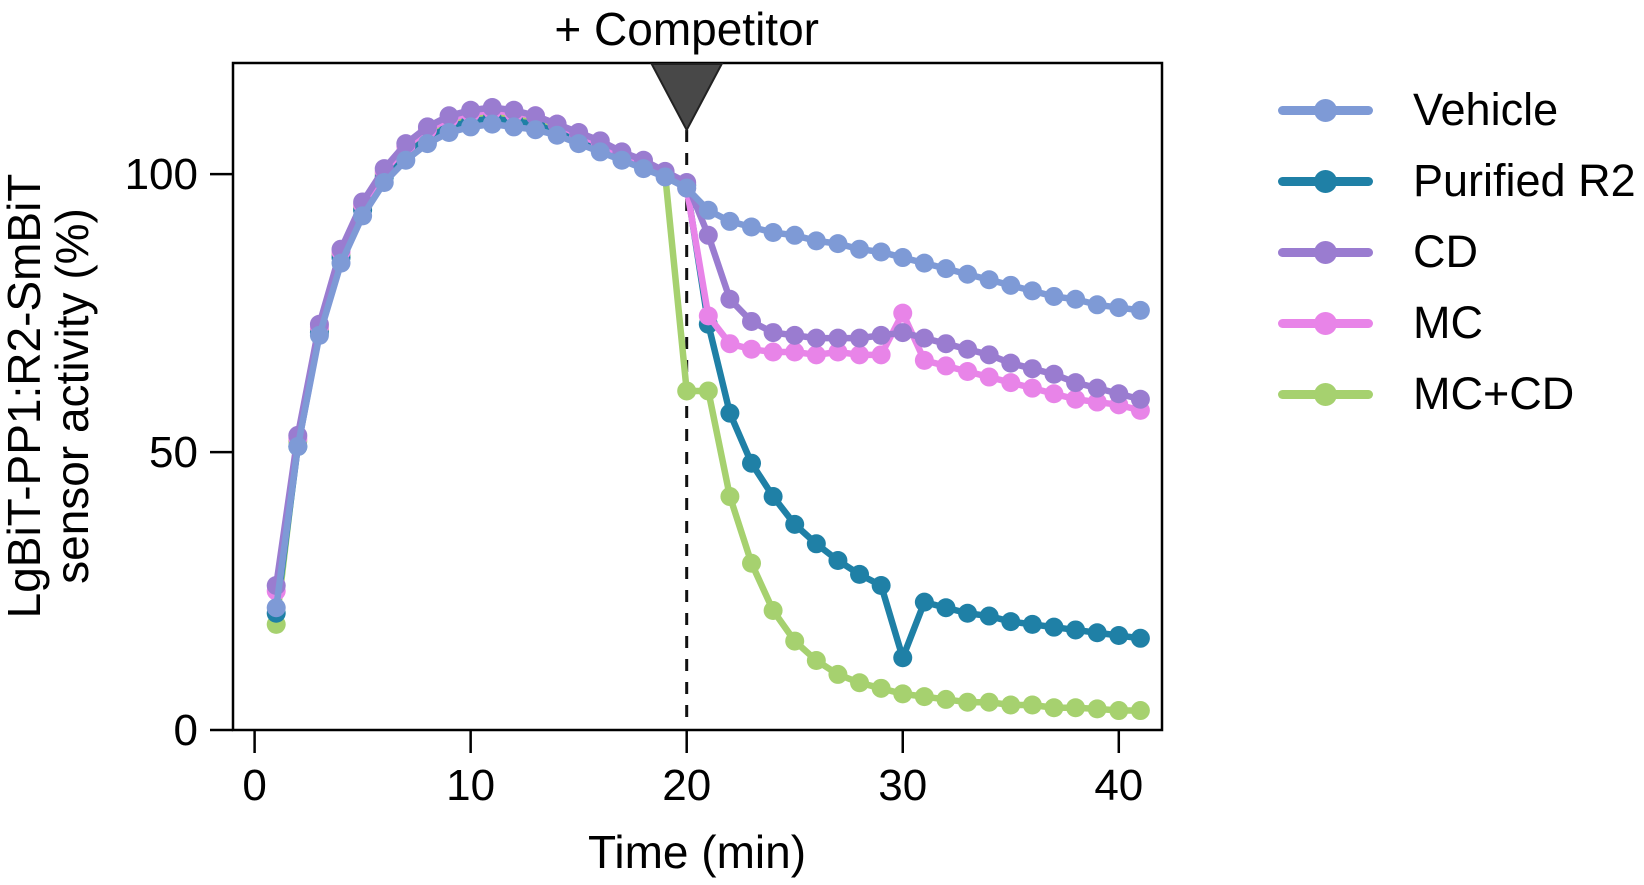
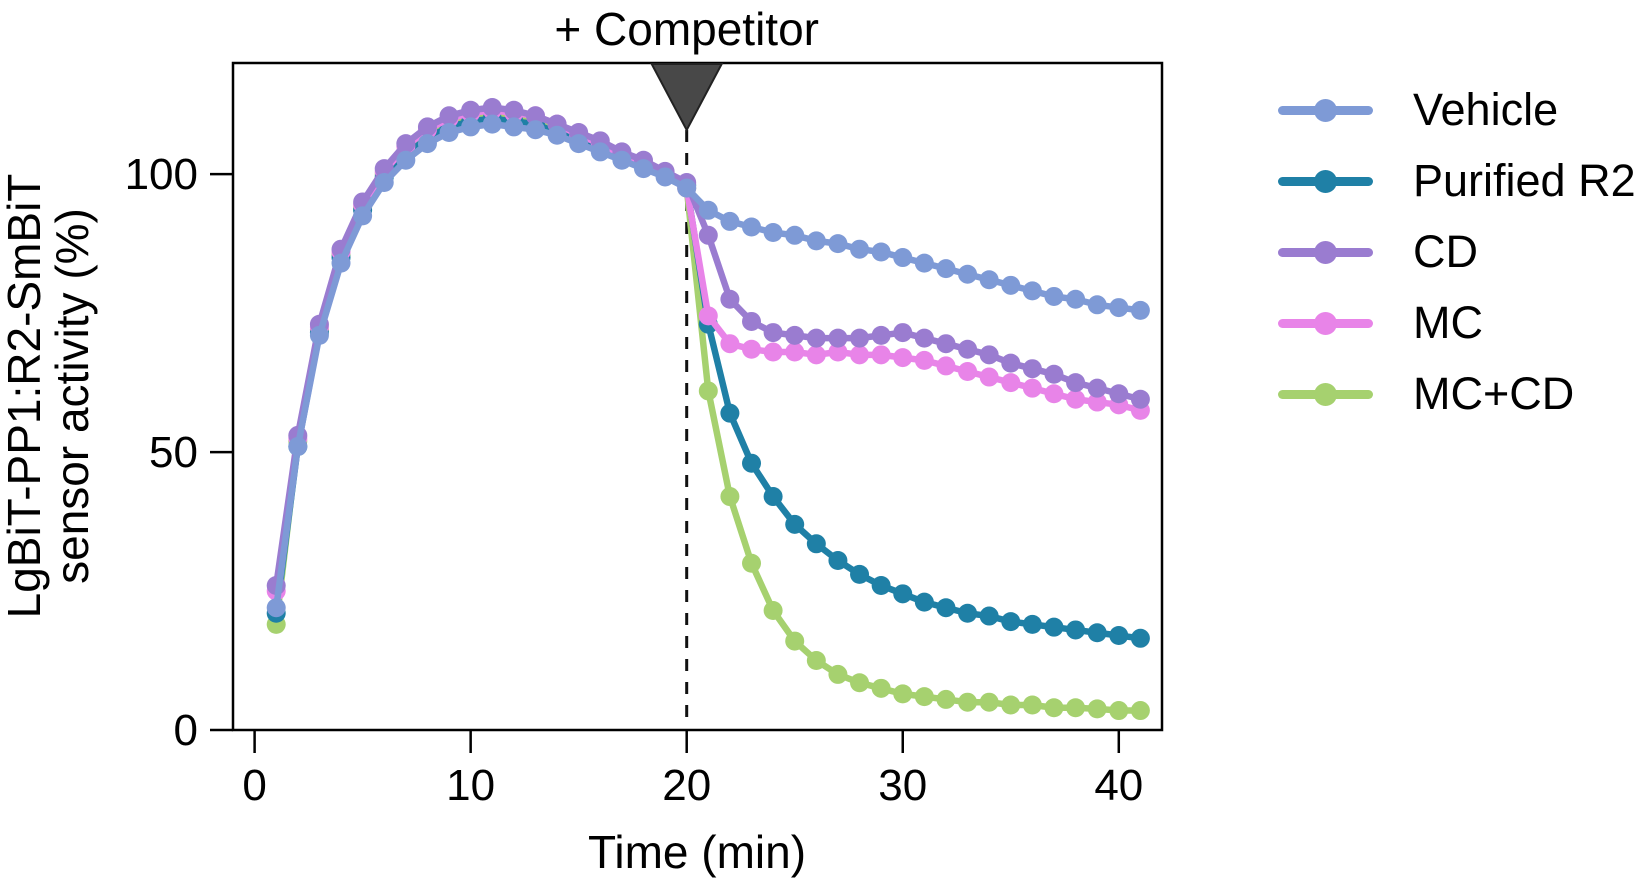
MC+CD/20: 61 -> 98
Purified R2/30: 13 -> 24
MC/30: 75 -> 67
